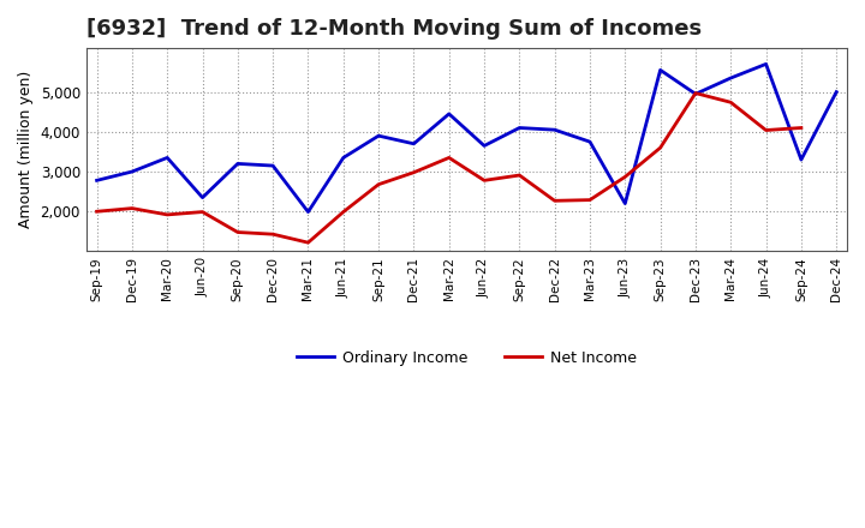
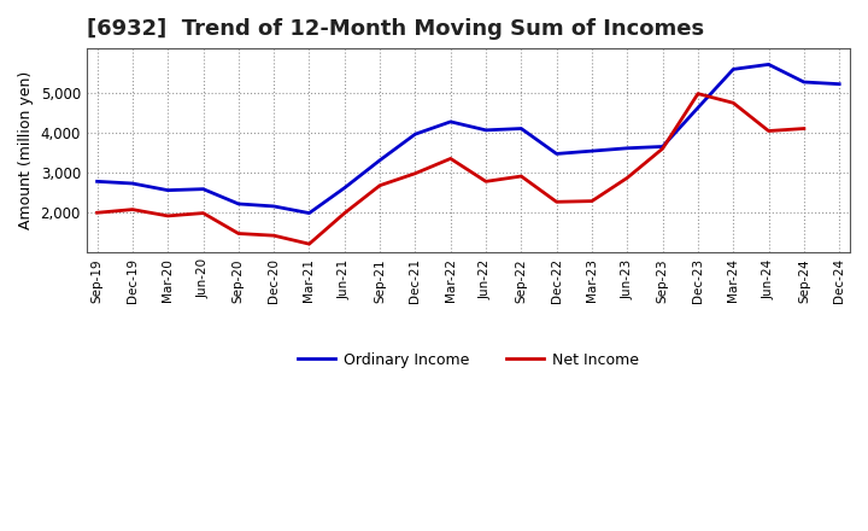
Ordinary Income/Dec-19: 3,000 -> 2,730
Ordinary Income/Mar-20: 3,350 -> 2,560
Ordinary Income/Jun-20: 2,350 -> 2,590
Ordinary Income/Sep-20: 3,200 -> 2,220
Ordinary Income/Dec-20: 3,150 -> 2,160
Ordinary Income/Jun-21: 3,350 -> 2,620
Ordinary Income/Sep-21: 3,900 -> 3,310
Ordinary Income/Dec-21: 3,700 -> 3,960
Ordinary Income/Mar-22: 4,450 -> 4,270
Ordinary Income/Jun-22: 3,650 -> 4,060
Ordinary Income/Dec-22: 4,050 -> 3,470
Ordinary Income/Mar-23: 3,750 -> 3,540
Ordinary Income/Jun-23: 2,200 -> 3,610
Ordinary Income/Sep-23: 5,550 -> 3,650
Ordinary Income/Dec-23: 4,950 -> 4,620
Ordinary Income/Mar-24: 5,350 -> 5,580
Ordinary Income/Sep-24: 3,300 -> 5,260
Ordinary Income/Dec-24: 5,000 -> 5,210
